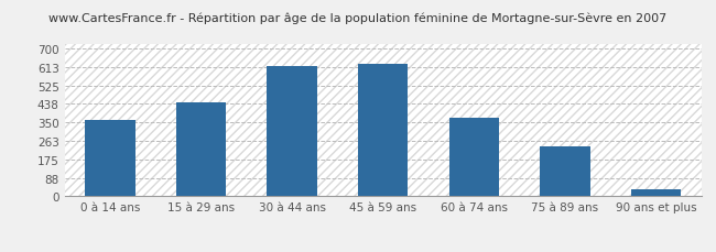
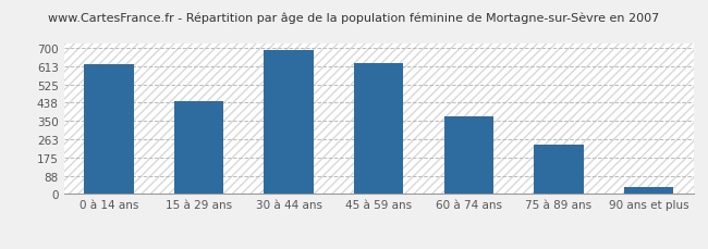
0 à 14 ans: 360 -> 620
30 à 44 ans: 620 -> 690
